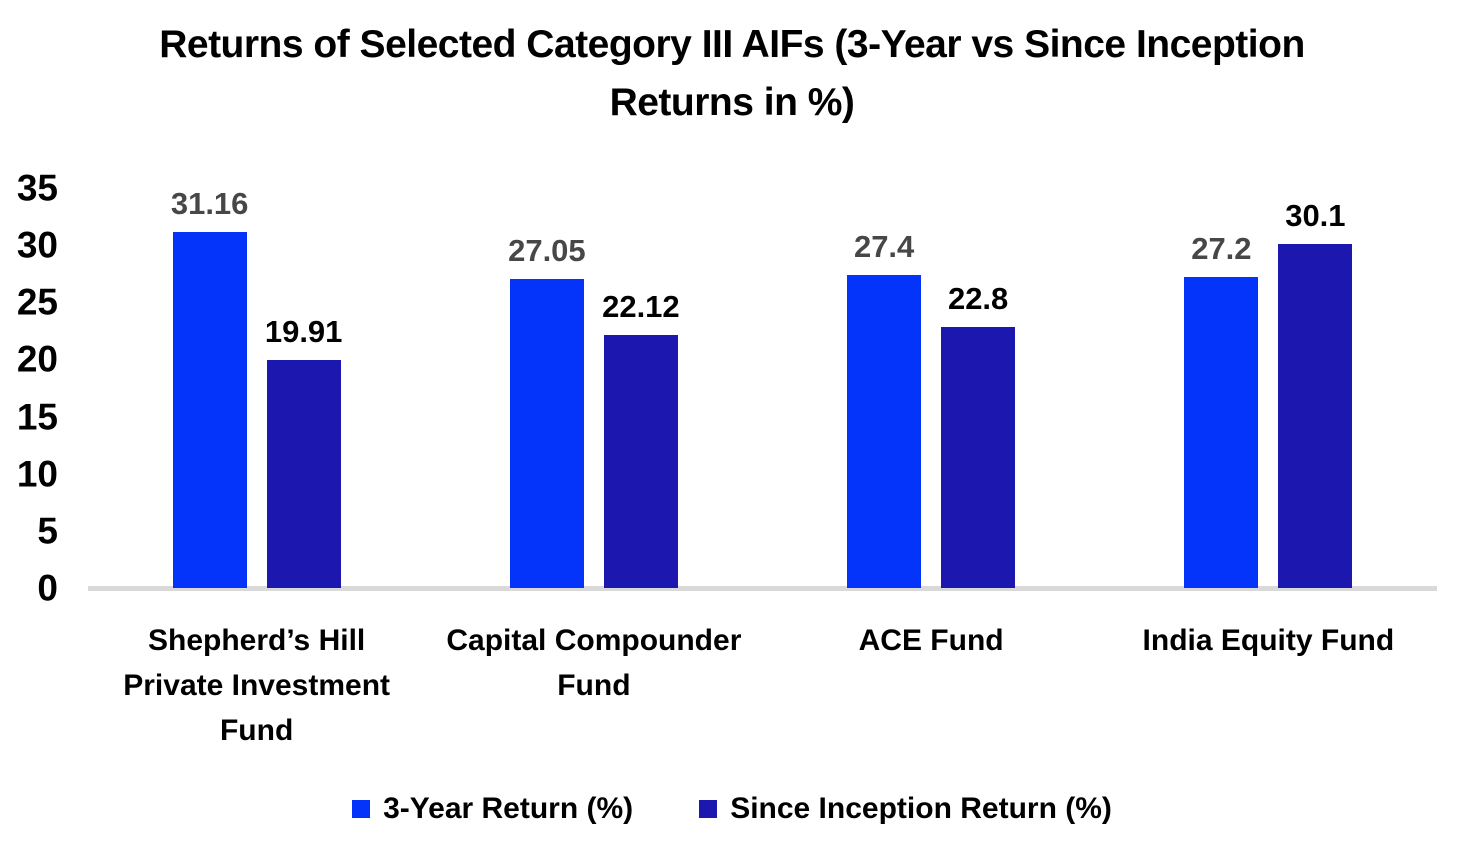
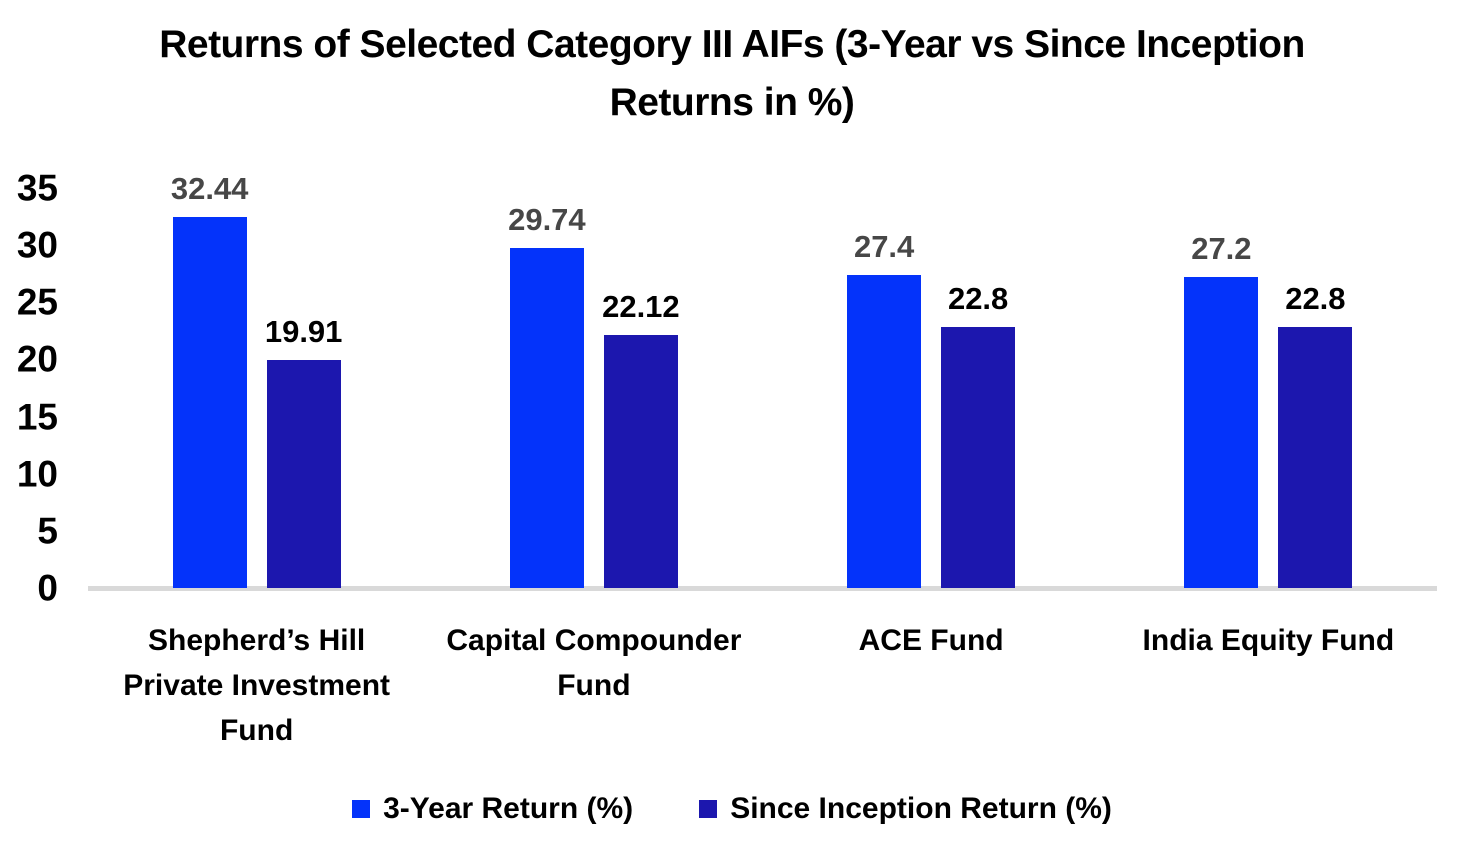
3-Year Return (%)/Shepherd’s Hill Private Investment Fund: 31.16 -> 32.44
3-Year Return (%)/Capital Compounder Fund: 27.05 -> 29.74
Since Inception Return (%)/India Equity Fund: 30.1 -> 22.8
